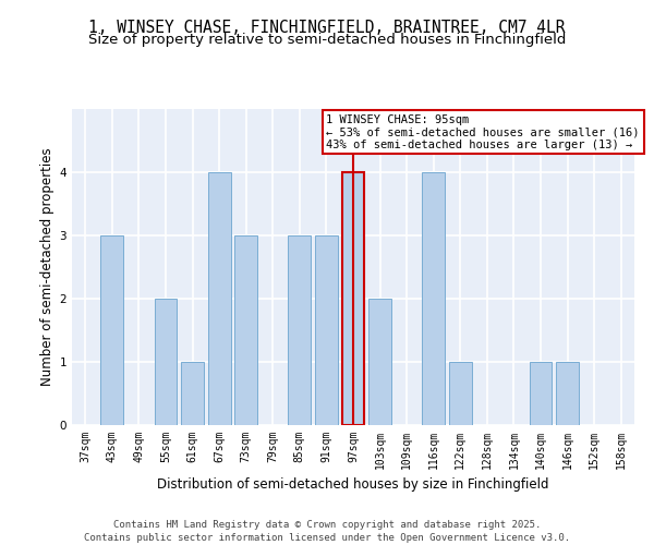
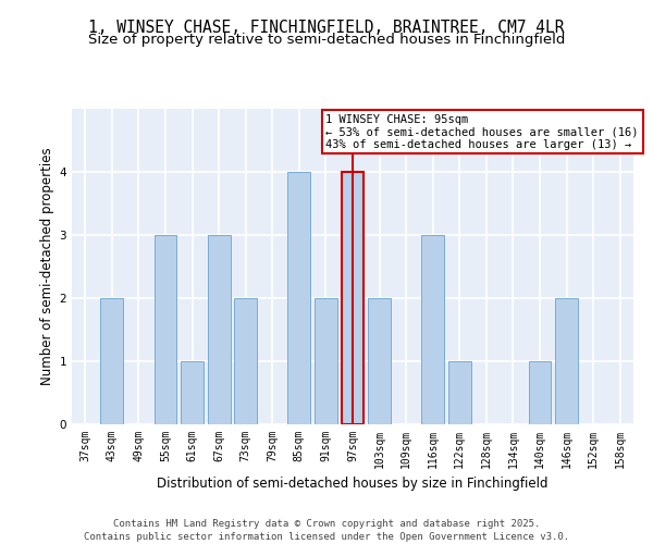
43sqm: 3 -> 2
55sqm: 2 -> 3
67sqm: 4 -> 3
73sqm: 3 -> 2
85sqm: 3 -> 4
91sqm: 3 -> 2
116sqm: 4 -> 3
146sqm: 1 -> 2
